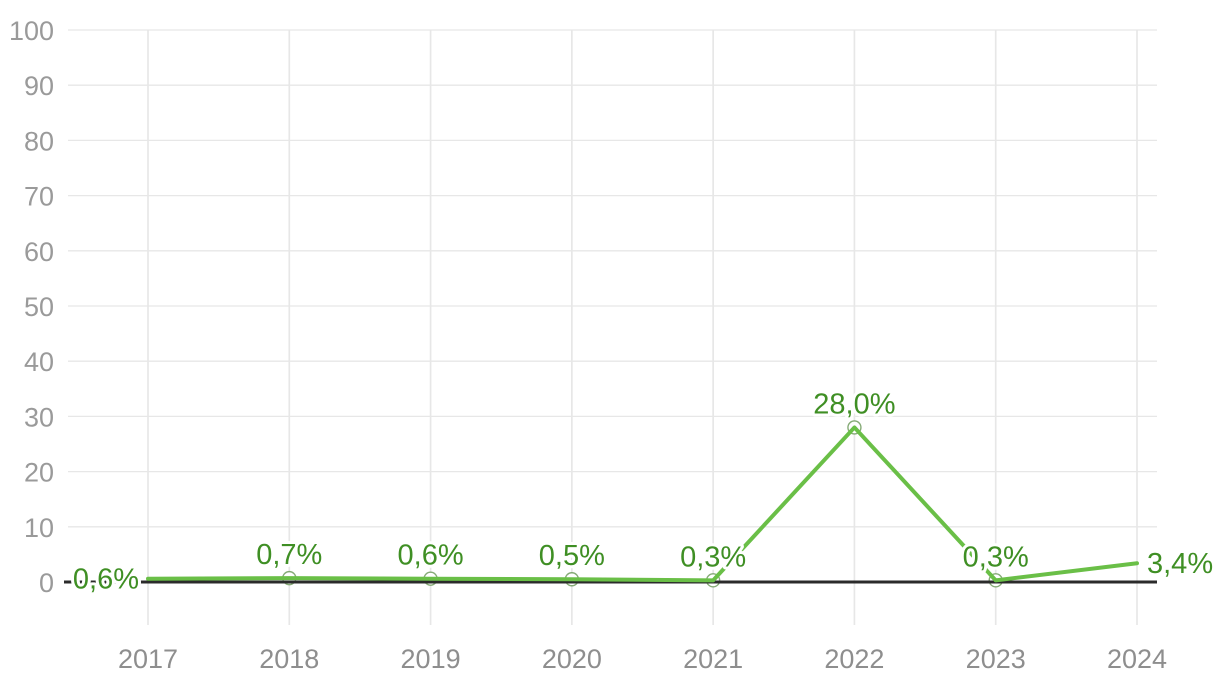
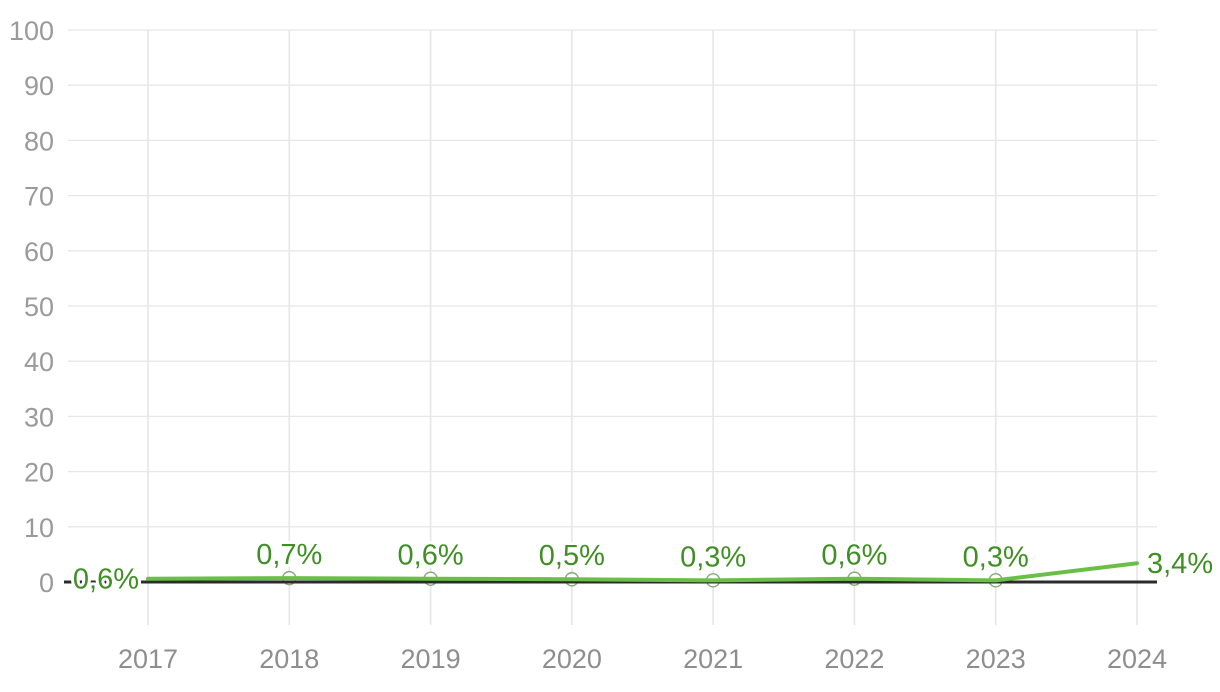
2022: 28,0% -> 0,6%
